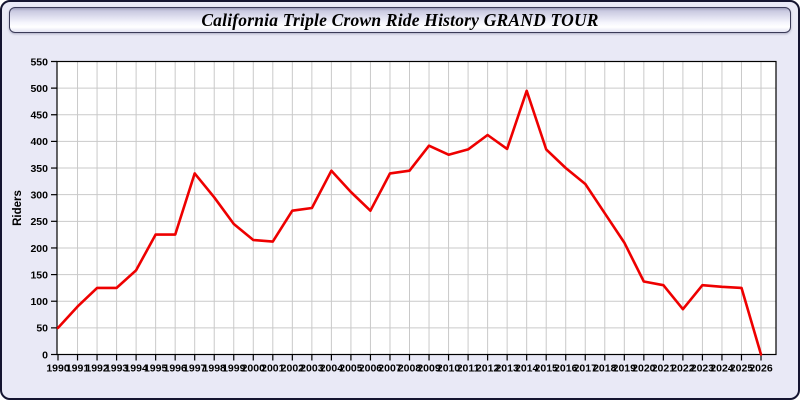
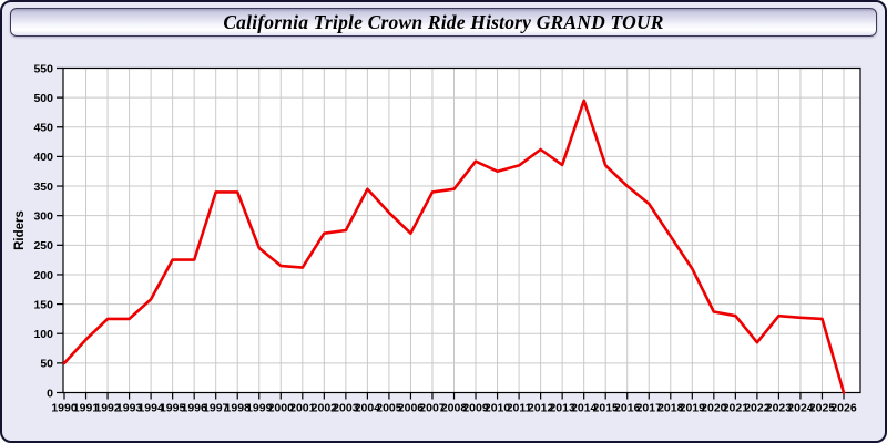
1998: 300 -> 340
